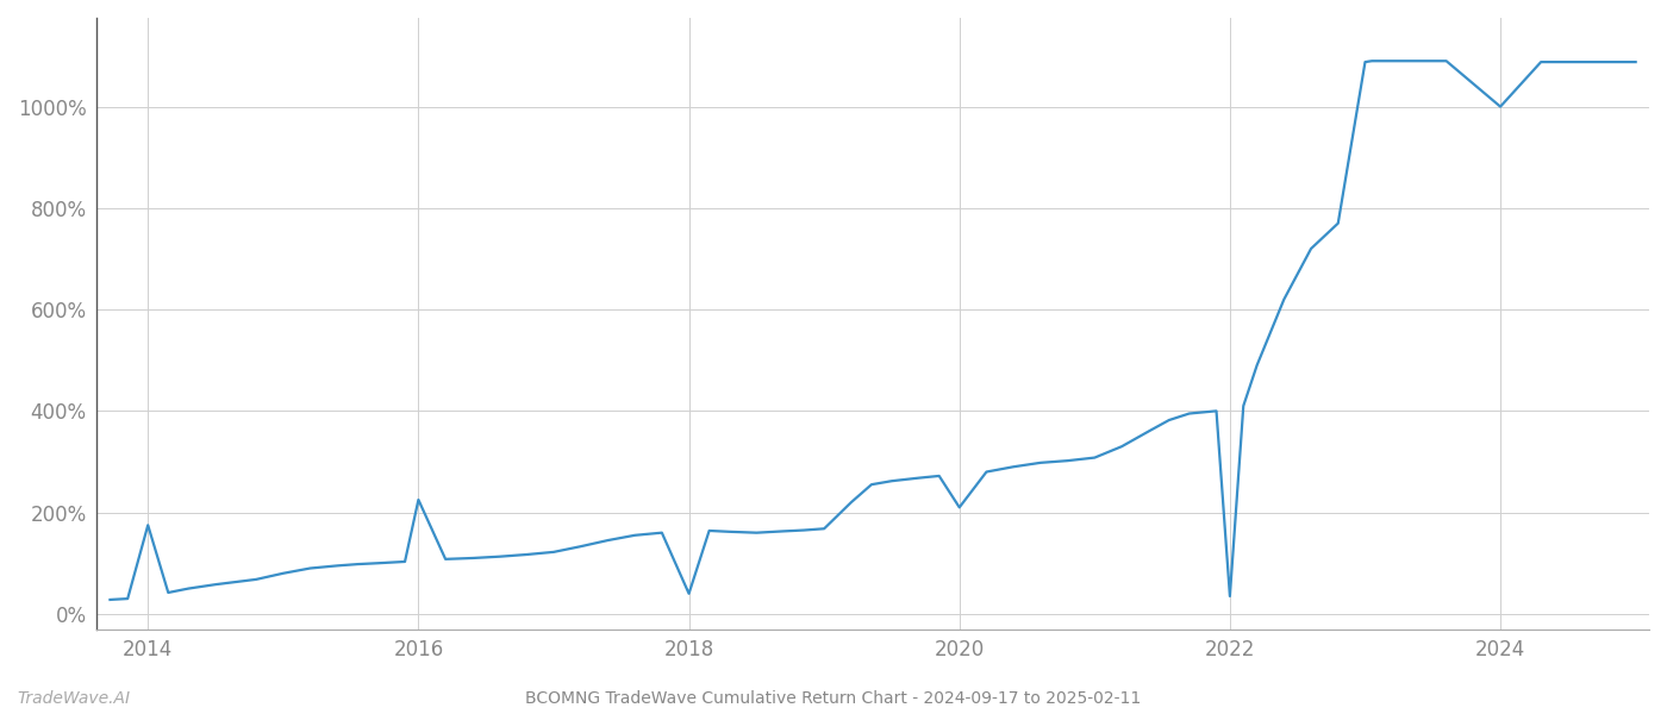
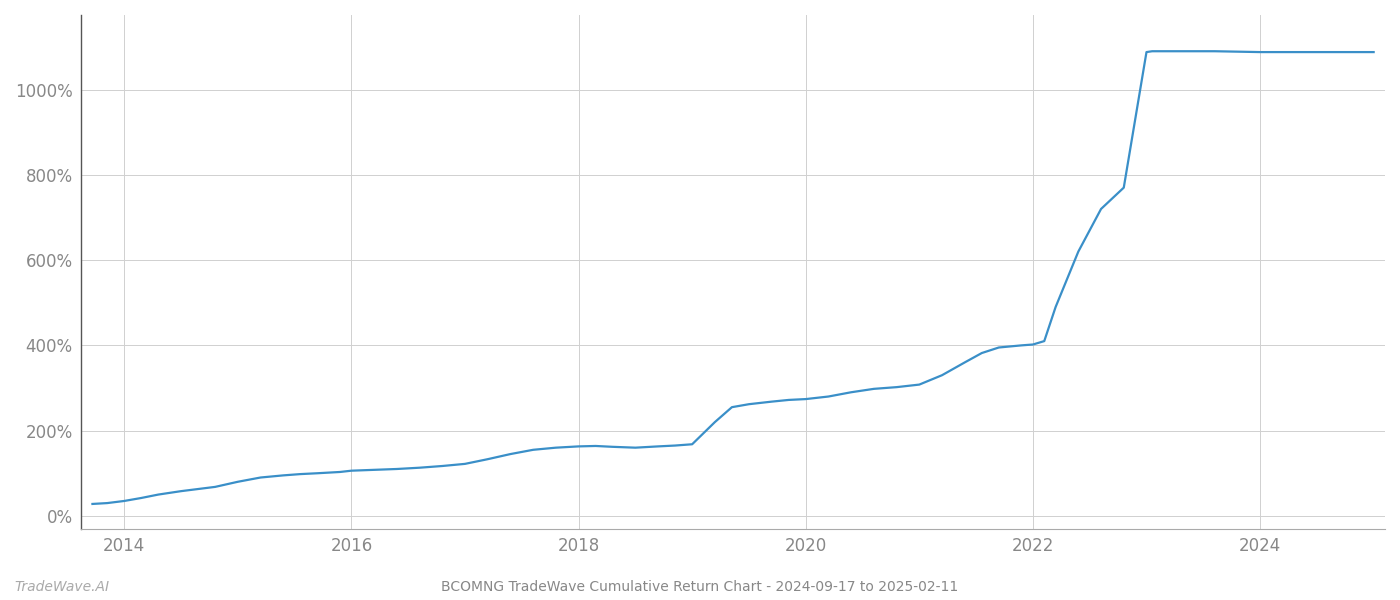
2014: 175% -> 35%
2016: 225% -> 106%
2018: 40% -> 163%
2020: 210% -> 274%
2022: 35% -> 402%
2024: 1000% -> 1088%
